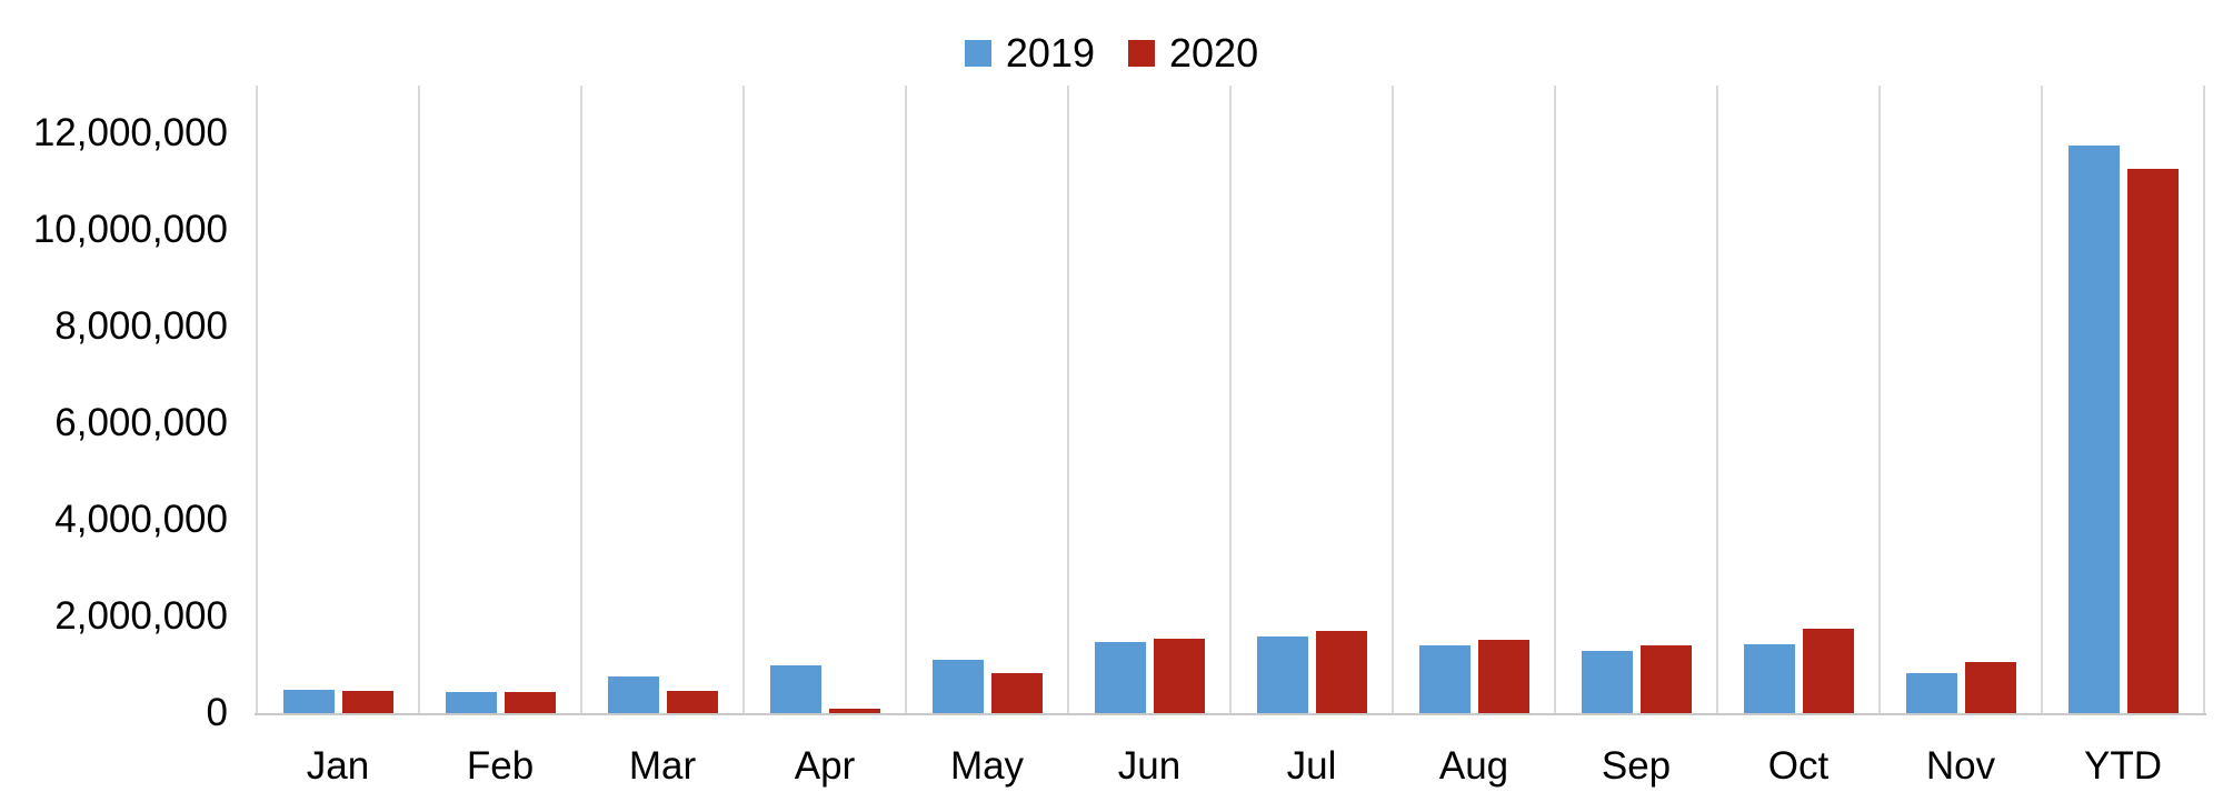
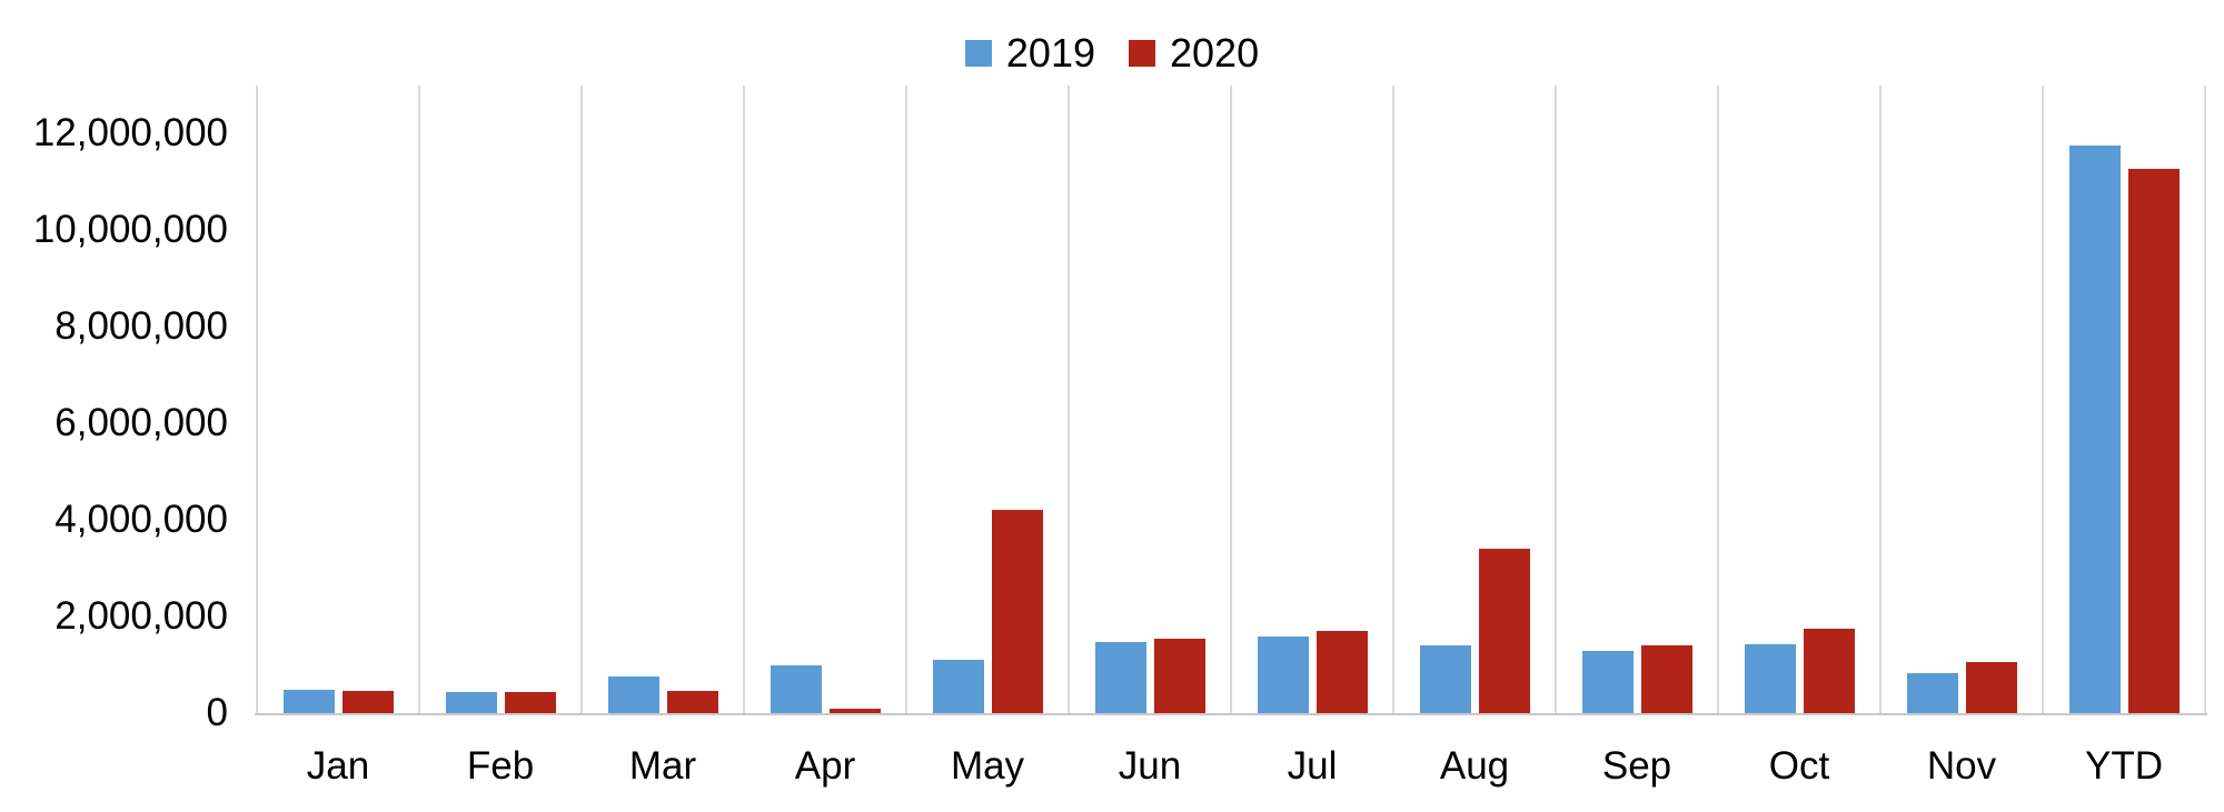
2020/May: 800000 -> 4200000
2020/Aug: 1500000 -> 3400000
